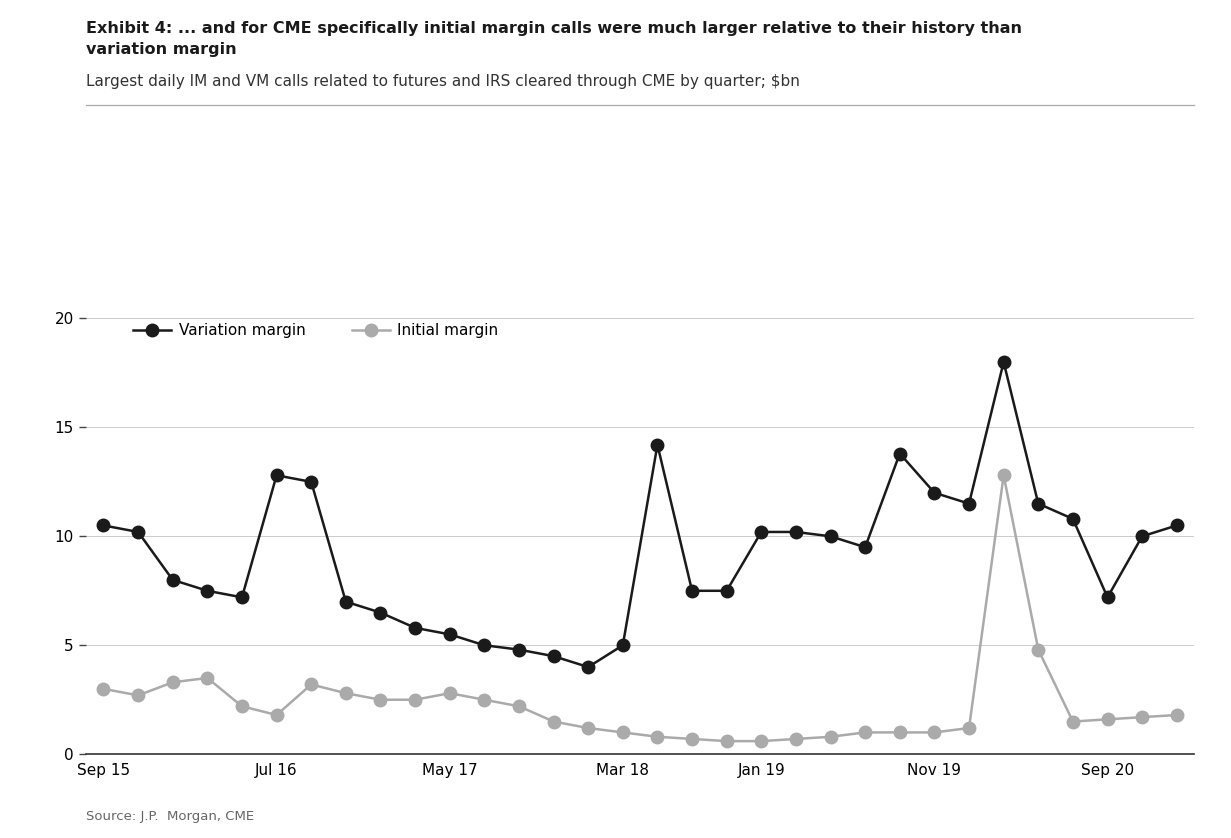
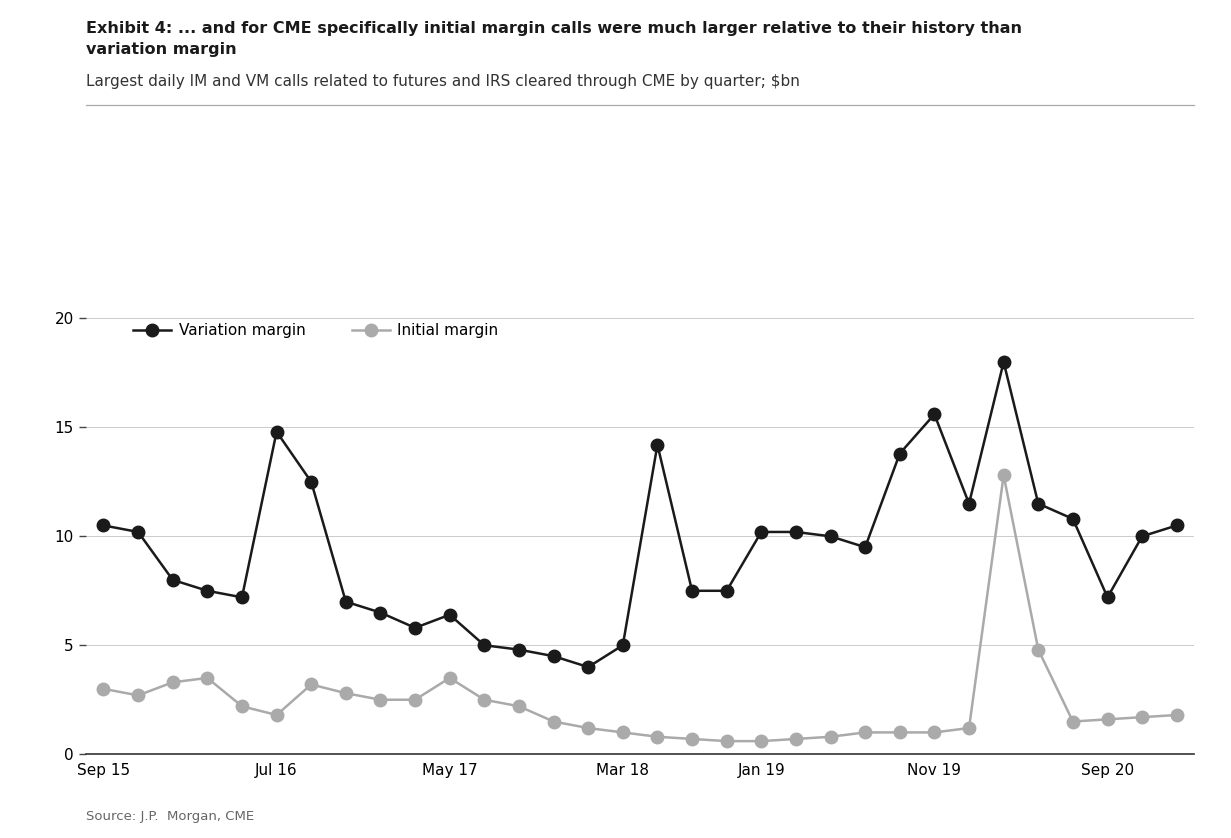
Variation margin/Jul 16: 12.8 -> 14.8
Variation margin/May 17: 5.5 -> 6.4
Initial margin/May 17: 2.8 -> 3.5
Variation margin/Nov 19: 12.0 -> 15.6
